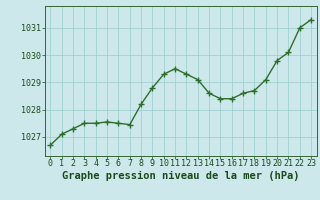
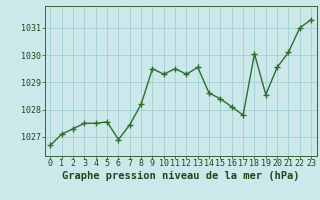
6: 1027.50 -> 1026.90
9: 1028.80 -> 1029.50
13: 1029.10 -> 1029.55
16: 1028.40 -> 1028.10
17: 1028.60 -> 1027.80
18: 1028.70 -> 1030.05
19: 1029.10 -> 1028.55
20: 1029.80 -> 1029.55
